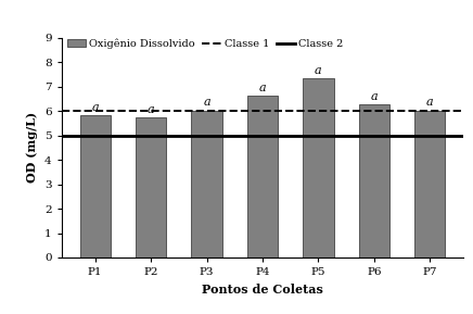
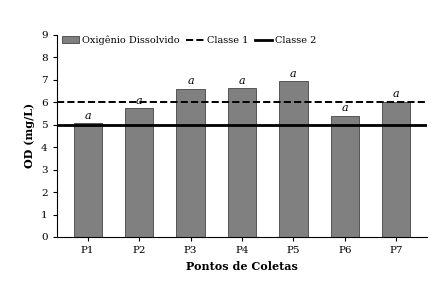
P1: 5.82 -> 5.05
P3: 6.02 -> 6.60
P5: 7.32 -> 6.95
P6: 6.28 -> 5.40
